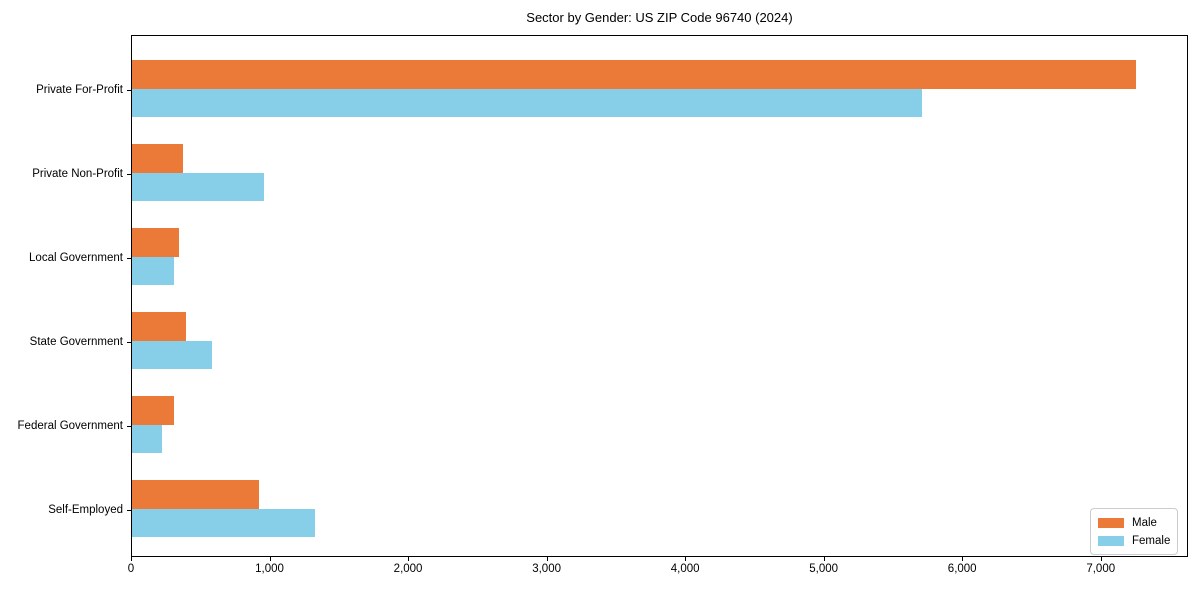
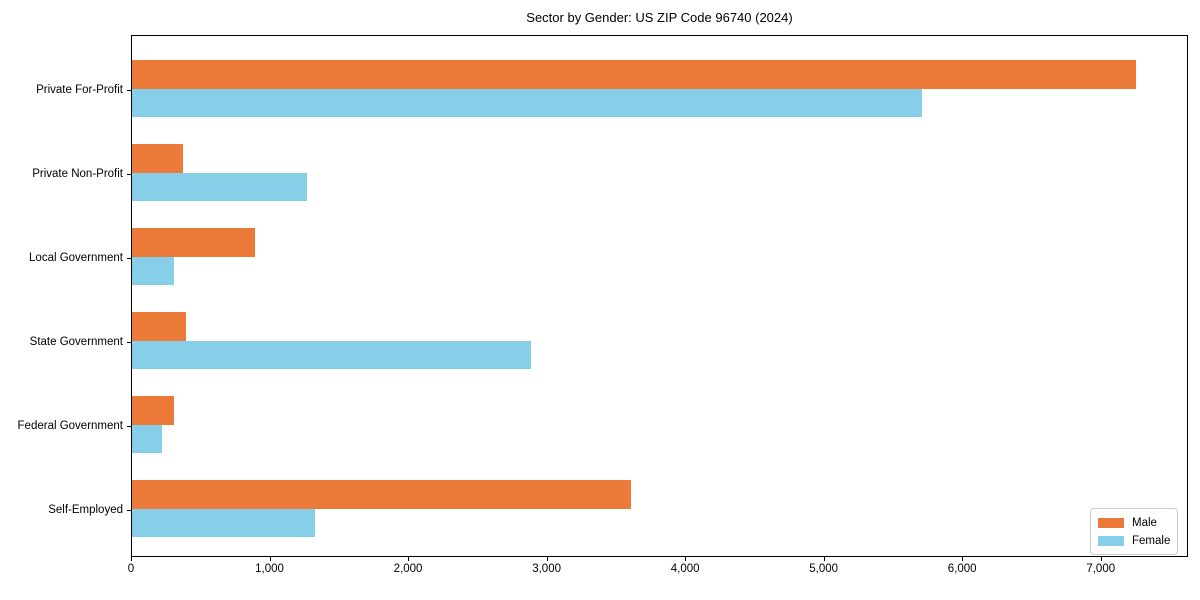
Female/Private Non-Profit: 950 -> 1260
Male/Local Government: 340 -> 890
Female/State Government: 580 -> 2880
Male/Self-Employed: 920 -> 3600
